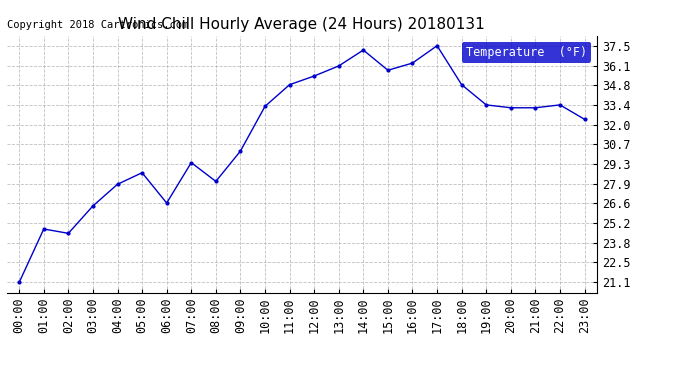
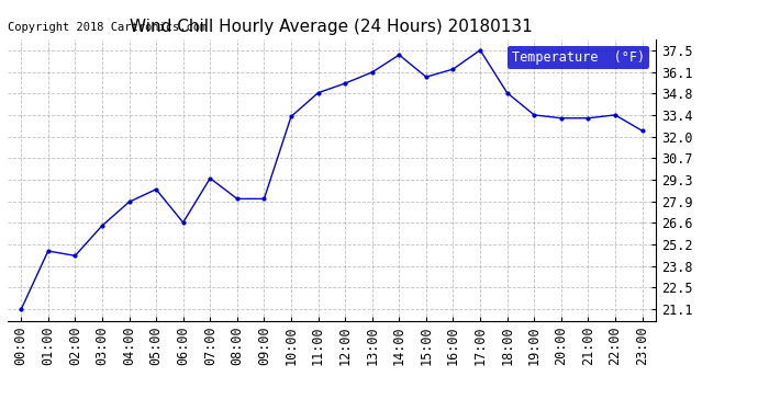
09:00: 30.2 -> 28.1
